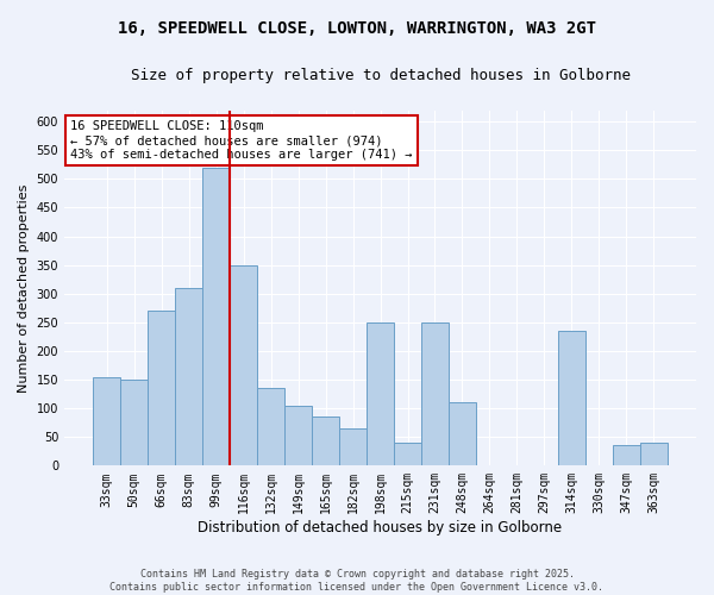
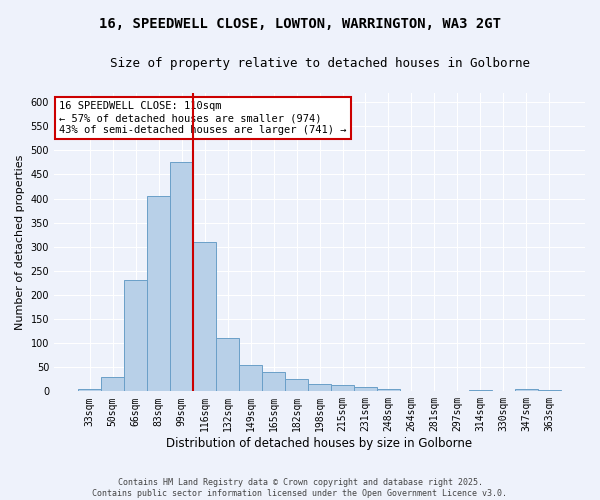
33sqm: 155 -> 5
50sqm: 150 -> 30
66sqm: 270 -> 230
83sqm: 310 -> 405
99sqm: 520 -> 475
116sqm: 350 -> 310
132sqm: 135 -> 110
149sqm: 105 -> 55
165sqm: 85 -> 40
182sqm: 65 -> 25
198sqm: 250 -> 15
215sqm: 40 -> 13
231sqm: 250 -> 10
248sqm: 110 -> 4
314sqm: 235 -> 3
347sqm: 35 -> 4
363sqm: 40 -> 3
